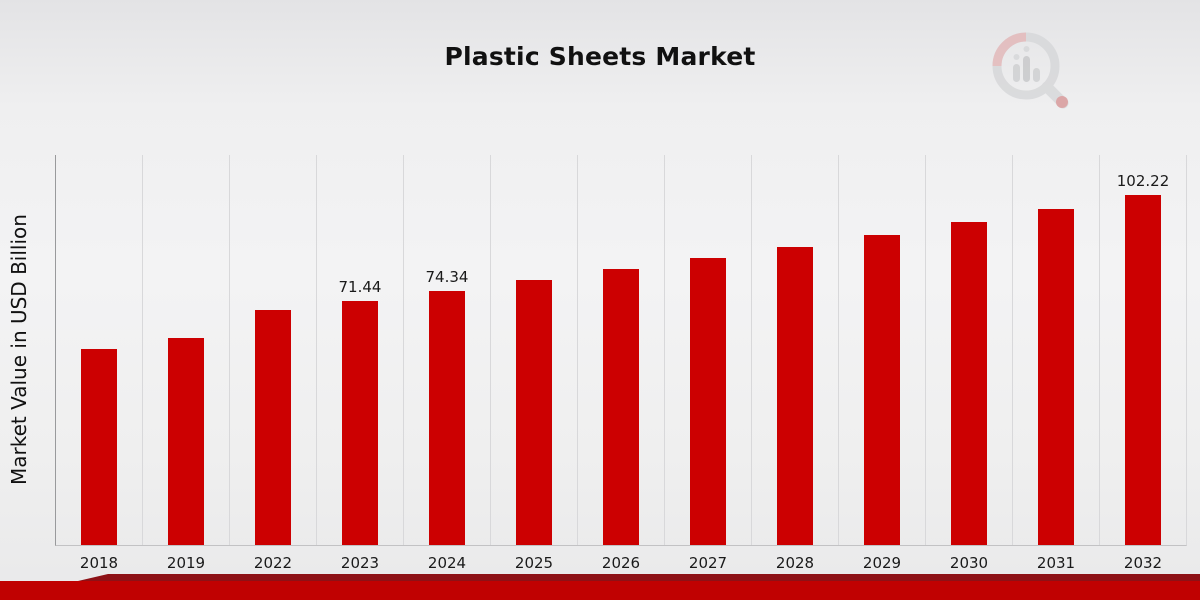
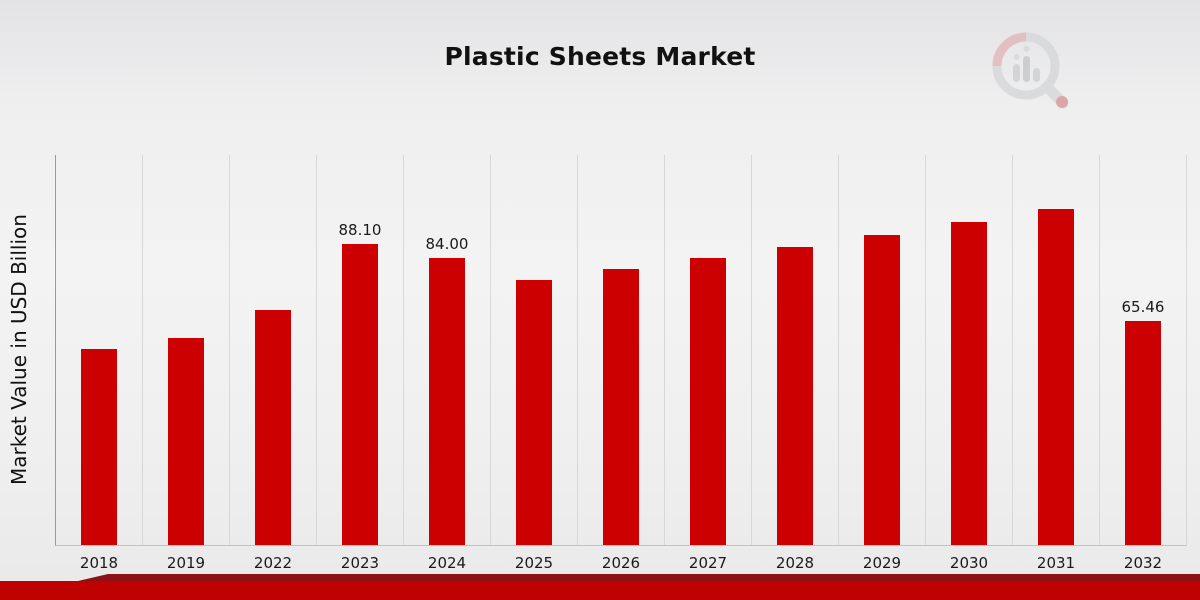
2023: 71.44 -> 88.10
2024: 74.34 -> 84.00
2032: 102.22 -> 65.46
